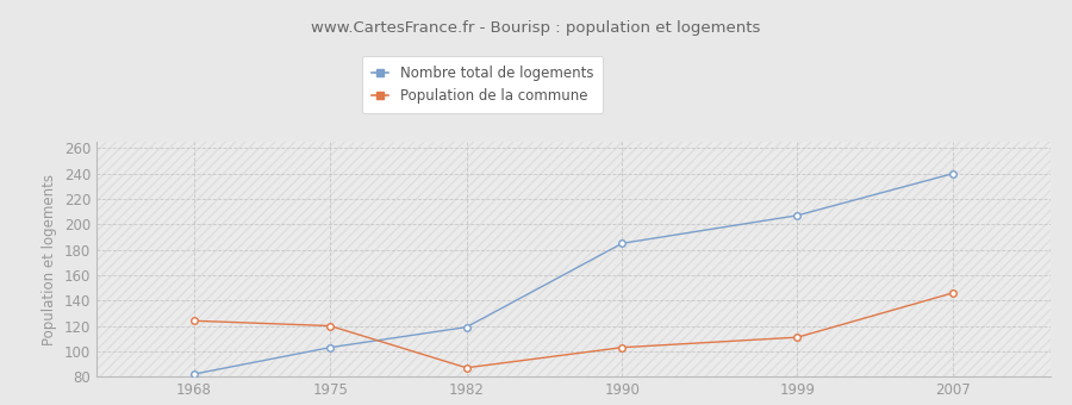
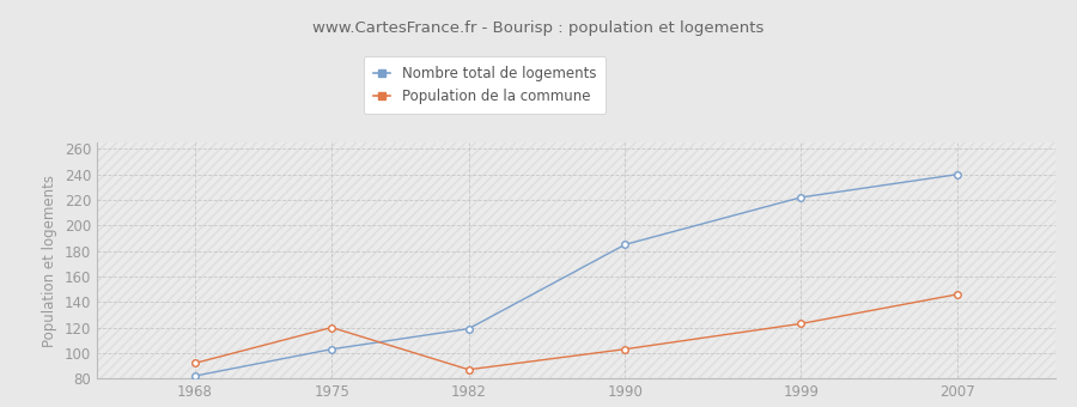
Population de la commune/1968: 124 -> 92
Nombre total de logements/1999: 207 -> 222
Population de la commune/1999: 111 -> 123
